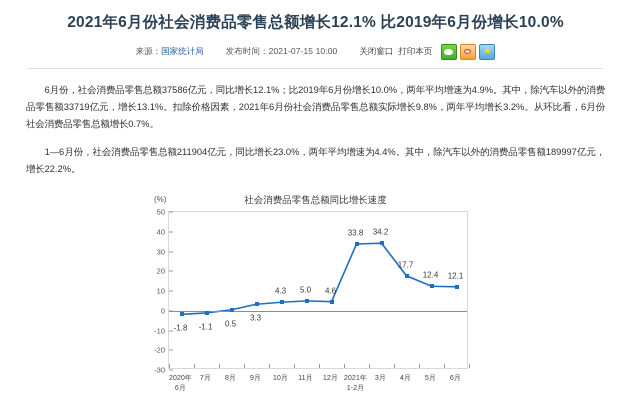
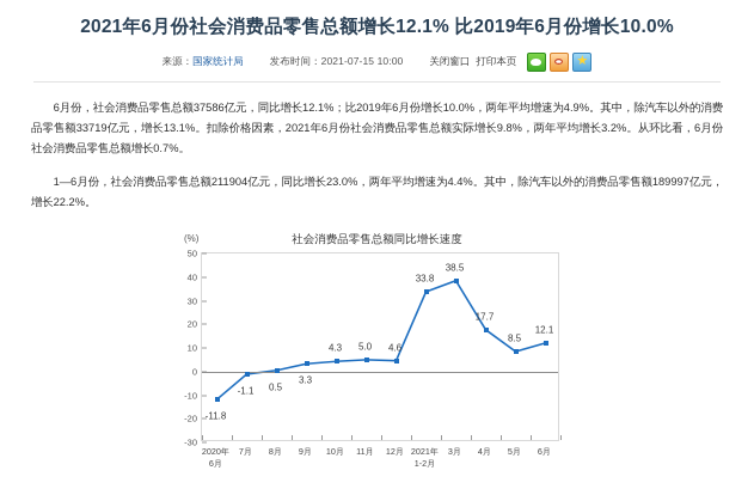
2020年 6月: -1.8 -> -11.8
3月: 34.2 -> 38.5
5月: 12.4 -> 8.5
